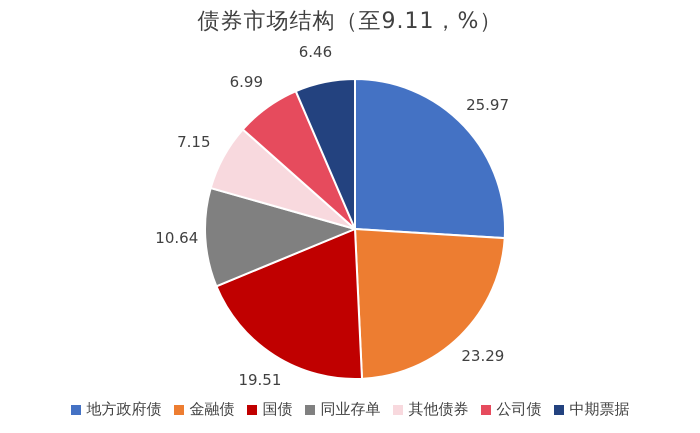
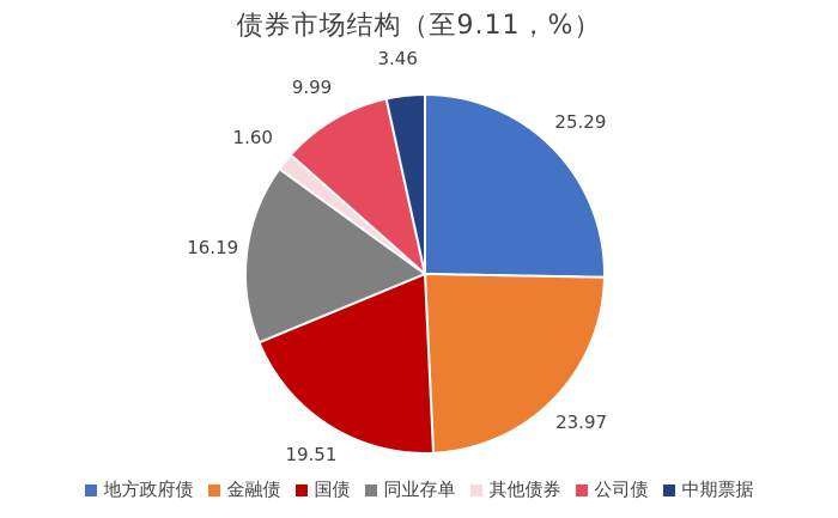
地方政府债: 25.97 -> 25.29
金融债: 23.29 -> 23.97
同业存单: 10.64 -> 16.19
其他债券: 7.15 -> 1.60
公司债: 6.99 -> 9.99
中期票据: 6.46 -> 3.46
